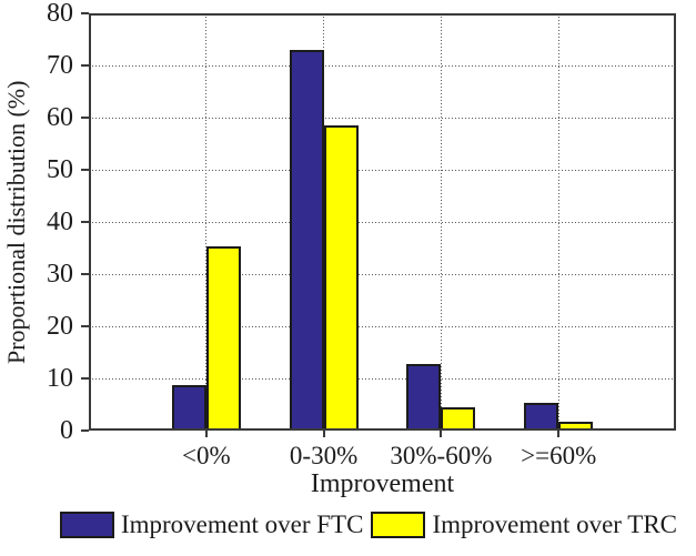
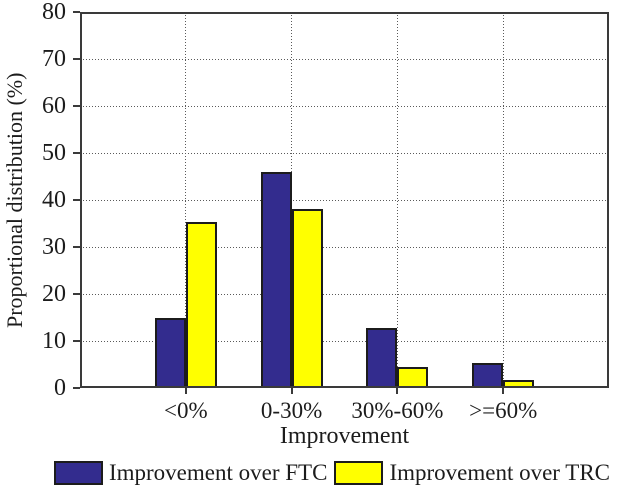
Improvement over FTC/<0%: 9 -> 15
Improvement over FTC/0-30%: 73 -> 46
Improvement over TRC/0-30%: 59 -> 38
